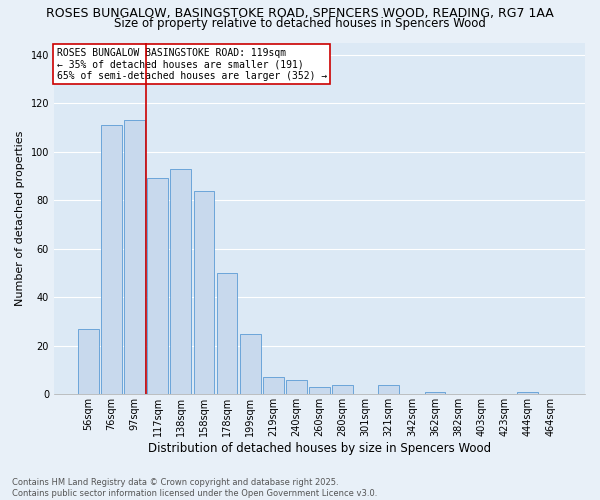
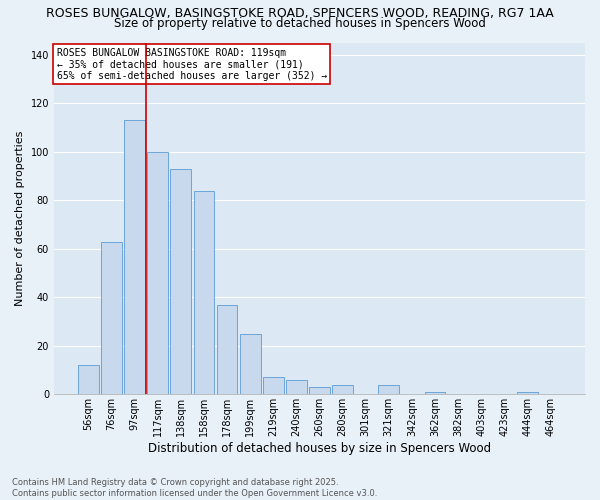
56sqm: 27 -> 12
76sqm: 111 -> 63
117sqm: 89 -> 100
178sqm: 50 -> 37
